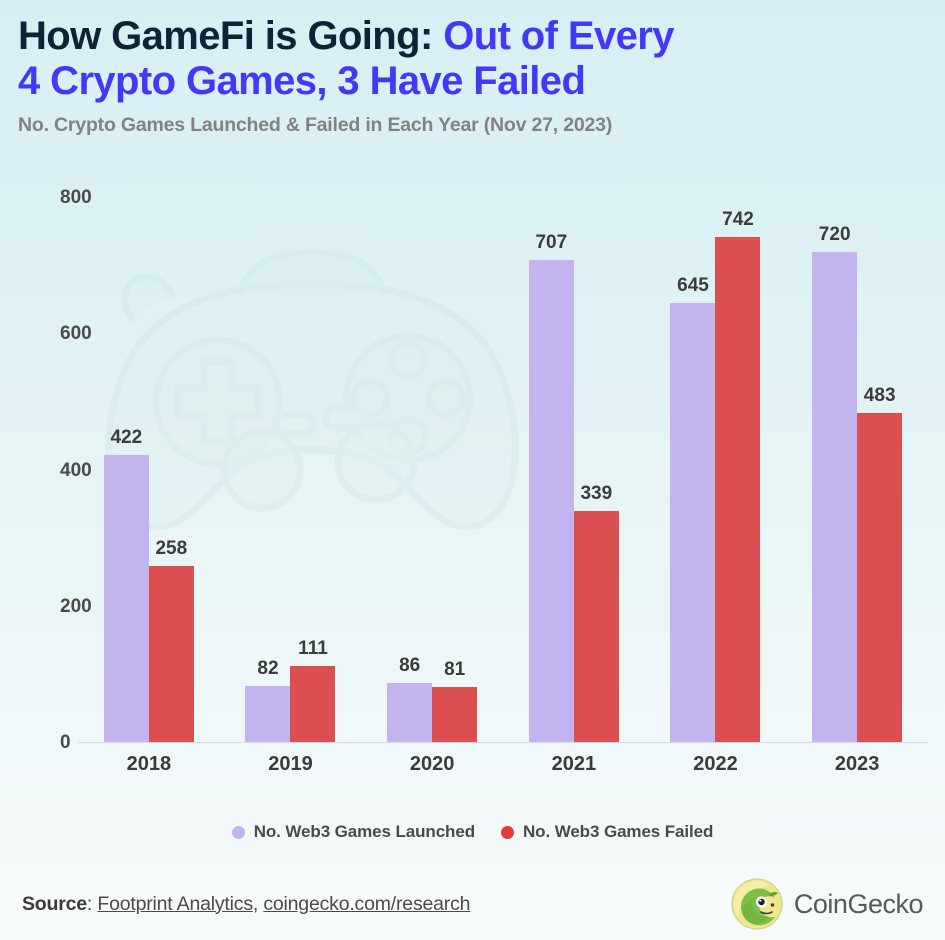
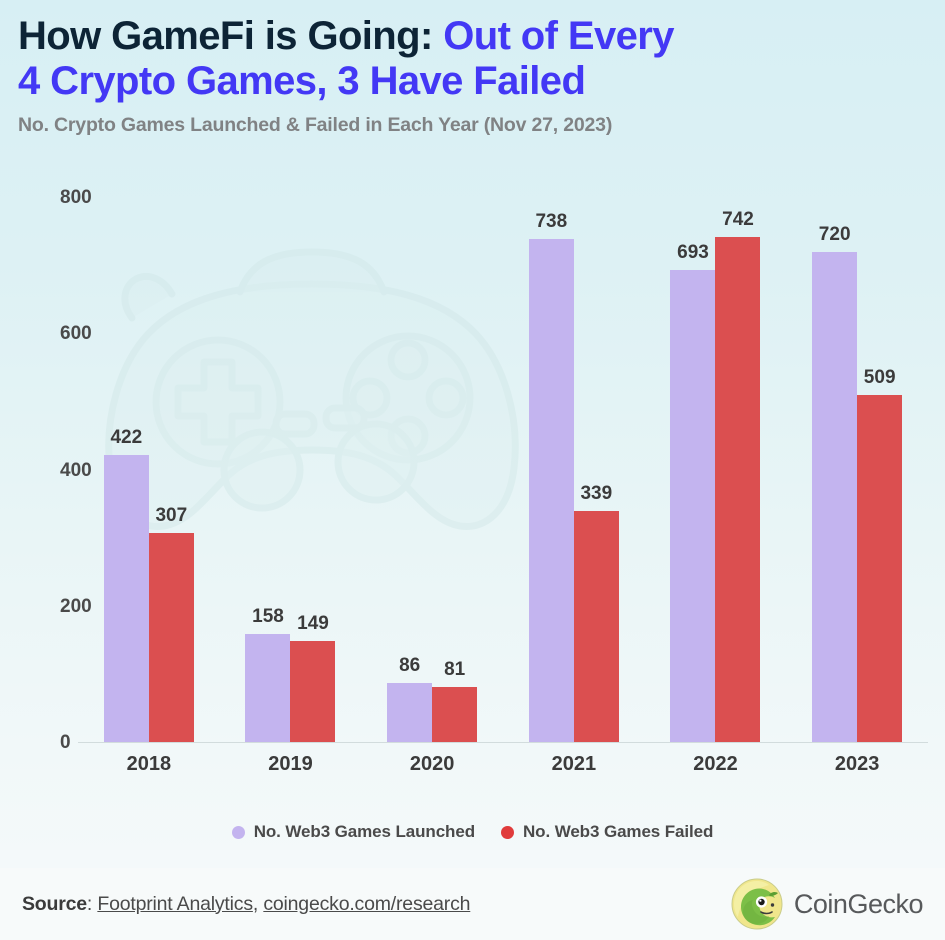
No. Web3 Games Failed/2018: 258 -> 307
No. Web3 Games Launched/2019: 82 -> 158
No. Web3 Games Failed/2019: 111 -> 149
No. Web3 Games Launched/2021: 707 -> 738
No. Web3 Games Launched/2022: 645 -> 693
No. Web3 Games Failed/2023: 483 -> 509
